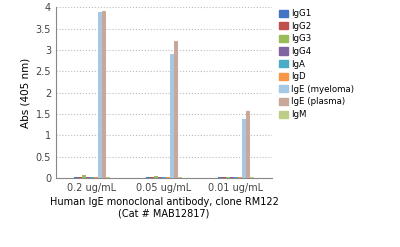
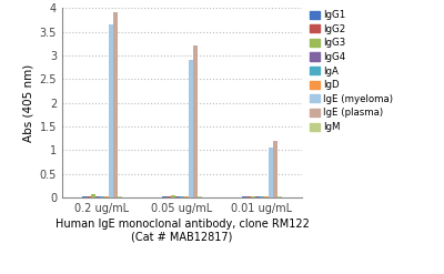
IgE (myeloma)/0.2 ug/mL: 3.90 -> 3.65
IgE (myeloma)/0.01 ug/mL: 1.38 -> 1.05
IgE (plasma)/0.01 ug/mL: 1.57 -> 1.20
